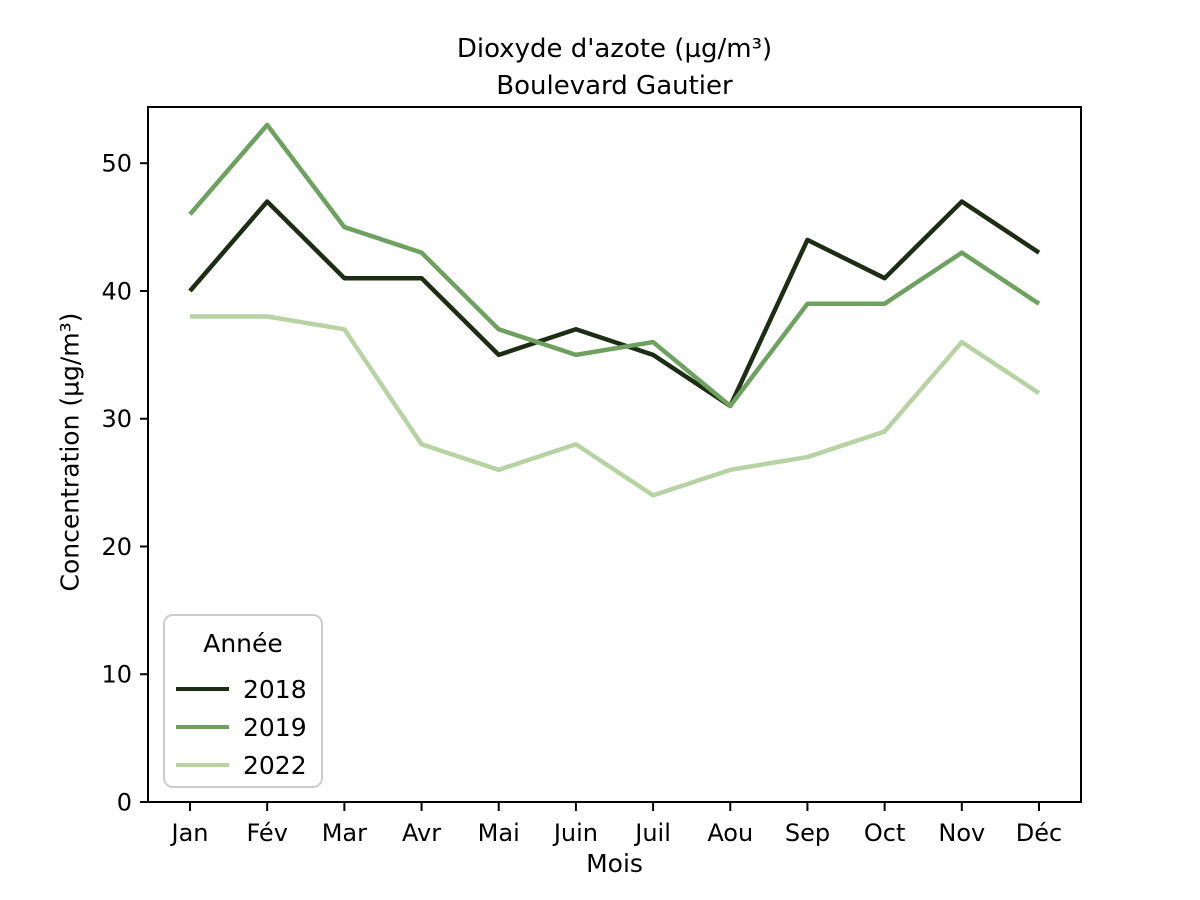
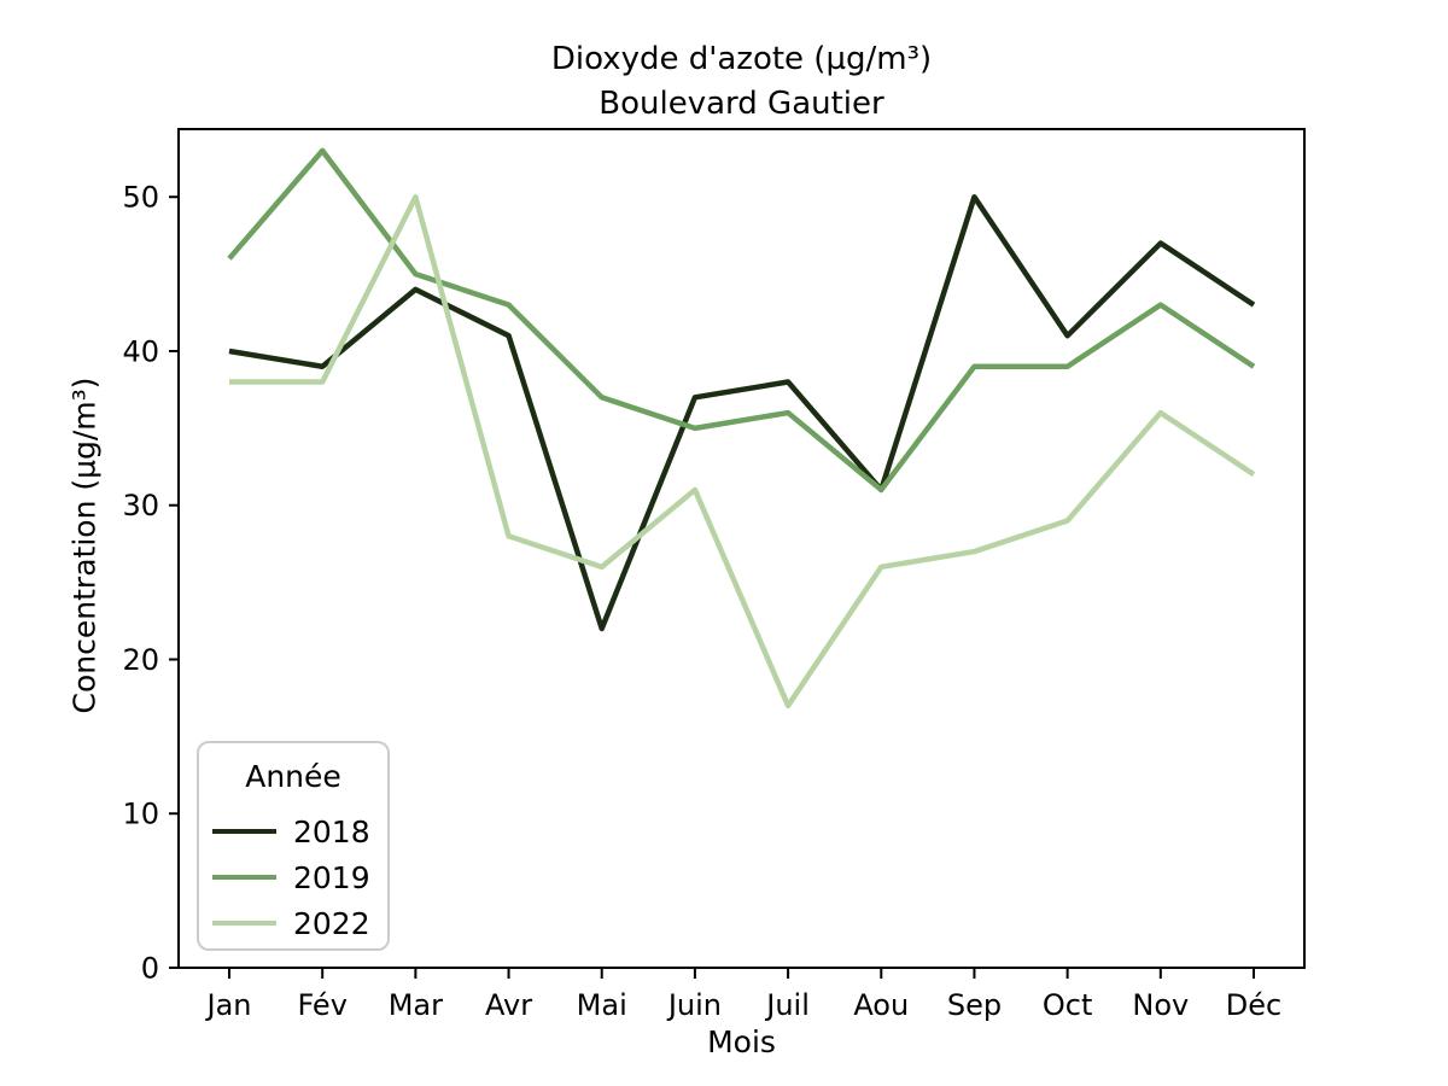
2018/Fév: 47 -> 39
2018/Mar: 41 -> 44
2022/Mar: 37 -> 50
2018/Mai: 35 -> 22
2022/Juin: 28 -> 31
2018/Juil: 35 -> 38
2022/Juil: 24 -> 17
2018/Sep: 44 -> 50
